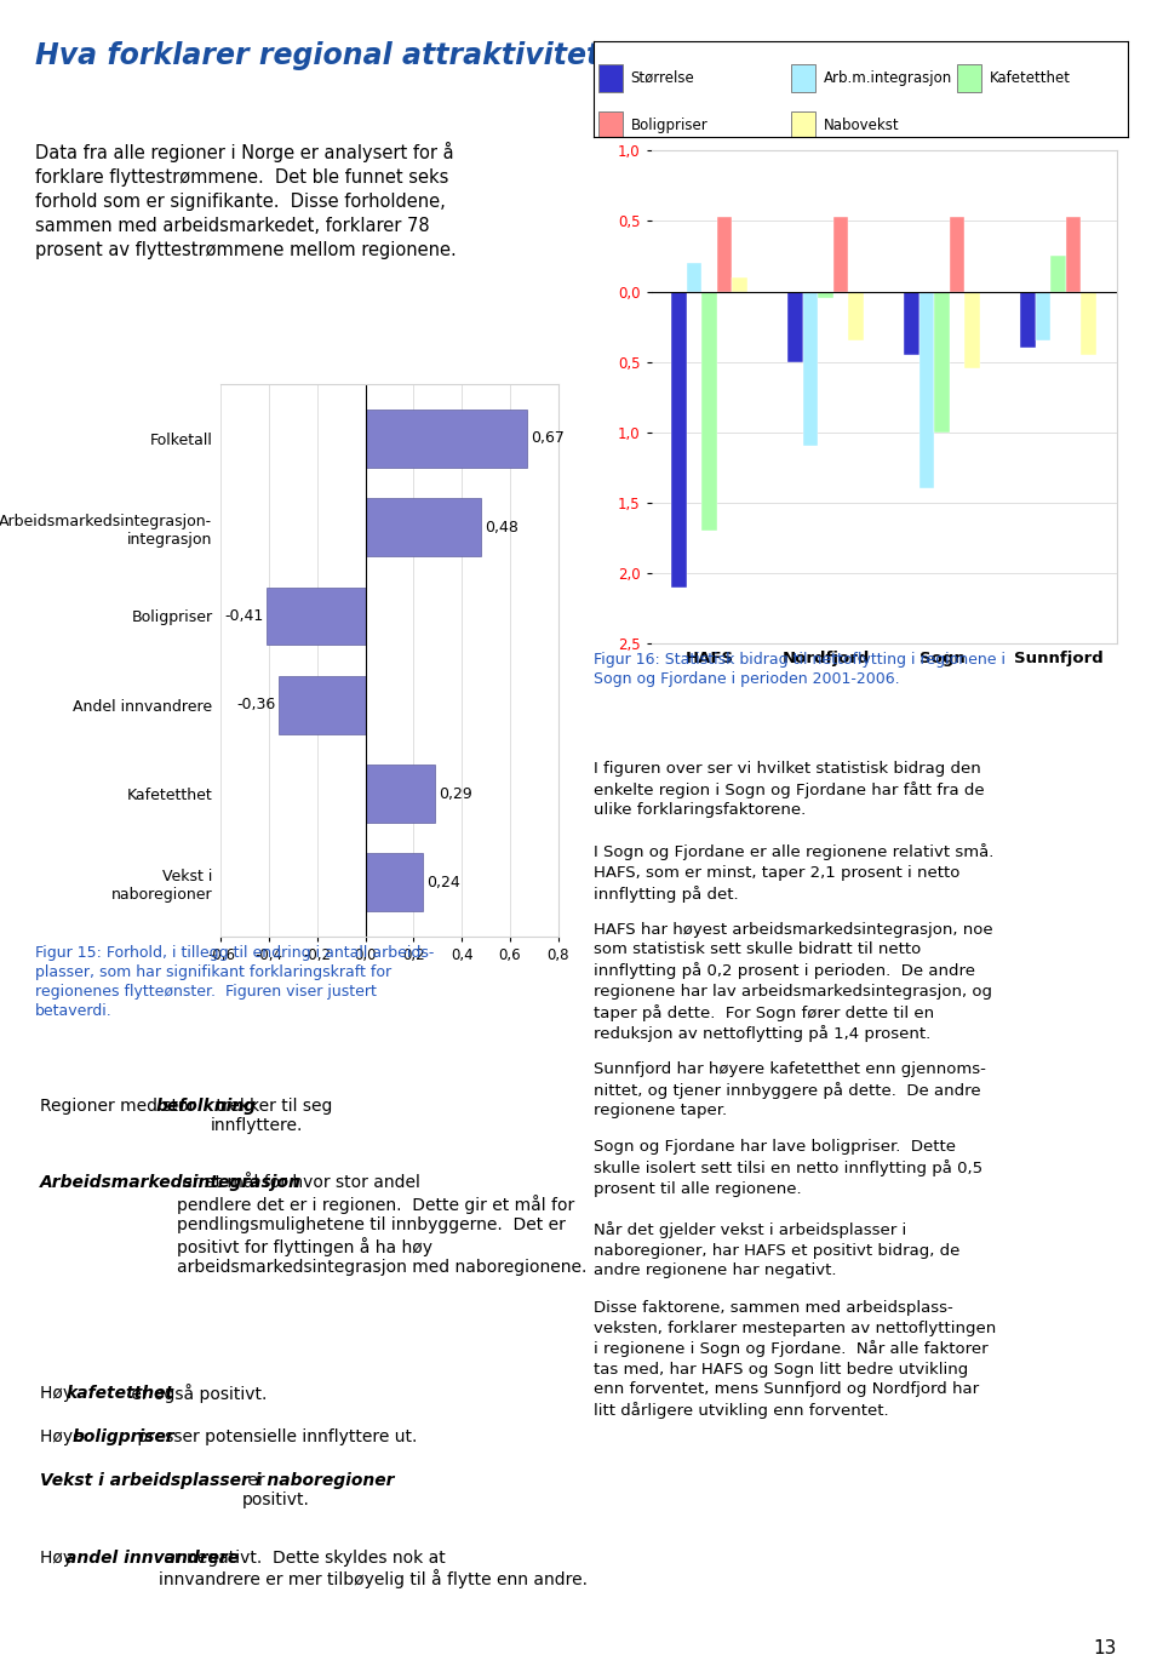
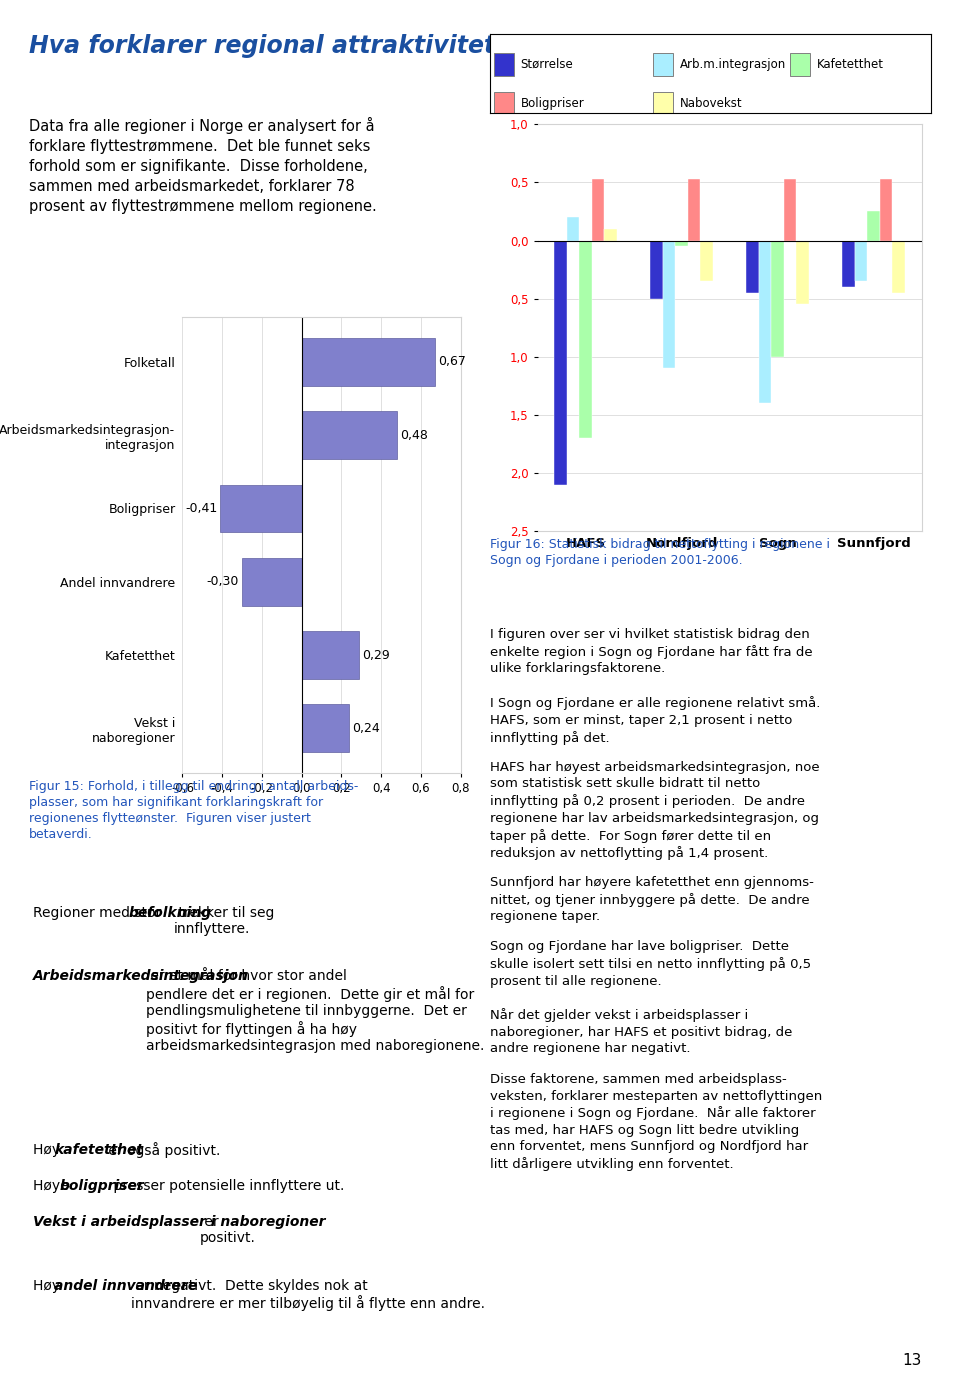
Andel innvandrere: -0,36 -> -0,30
